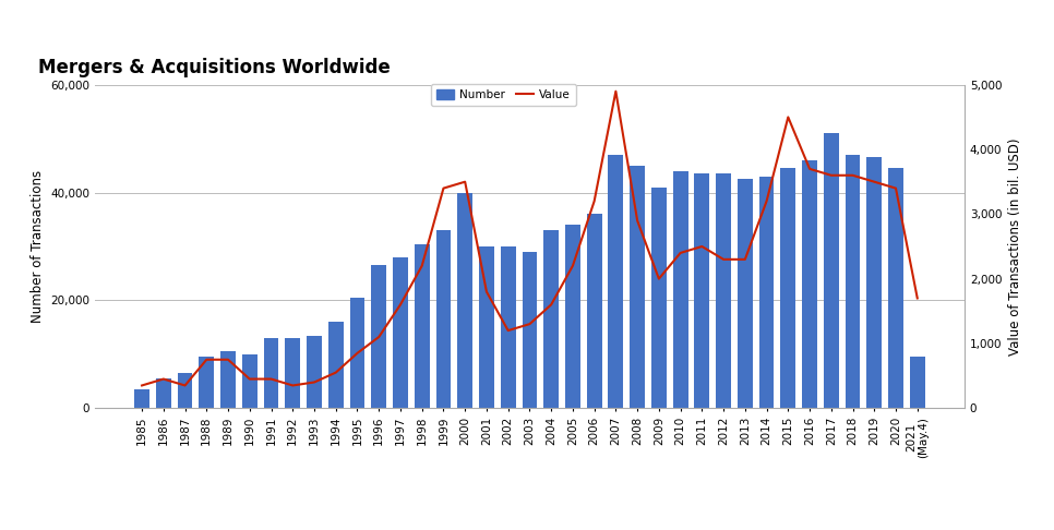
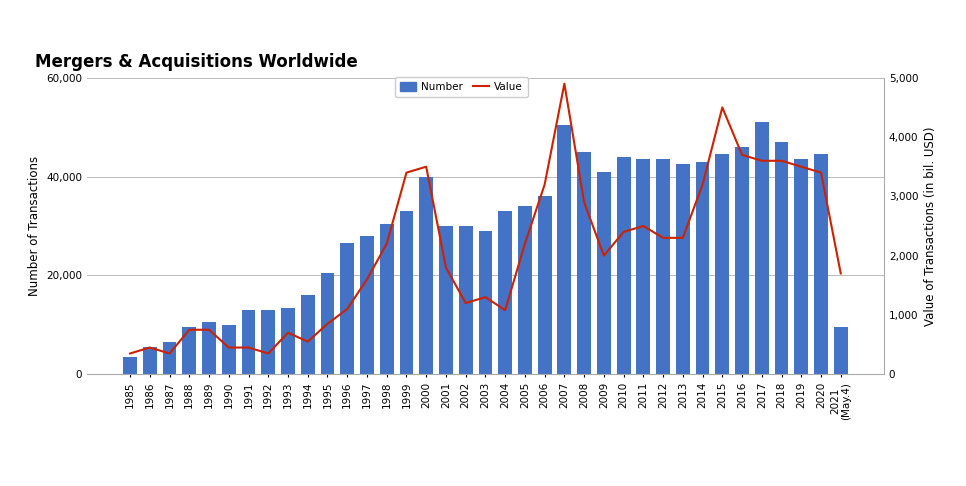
Value/1993: 400 -> 700
Value/2004: 1,600 -> 1,080
Number/2007: 47,000 -> 50,500
Number/2019: 46,500 -> 43,500
